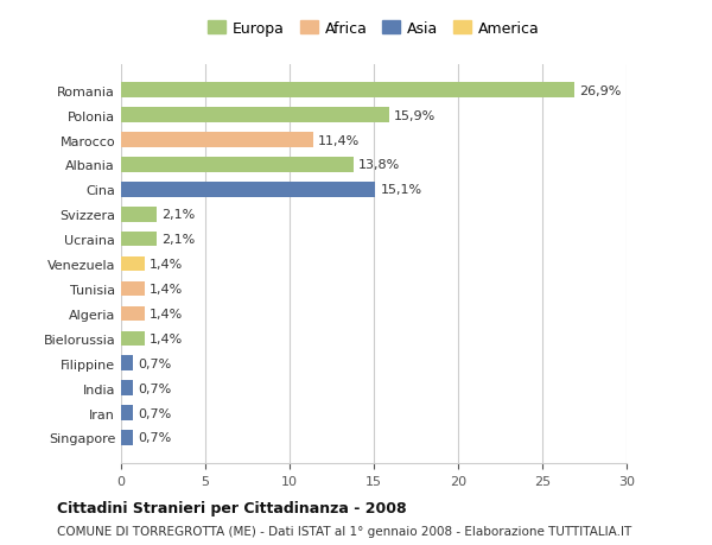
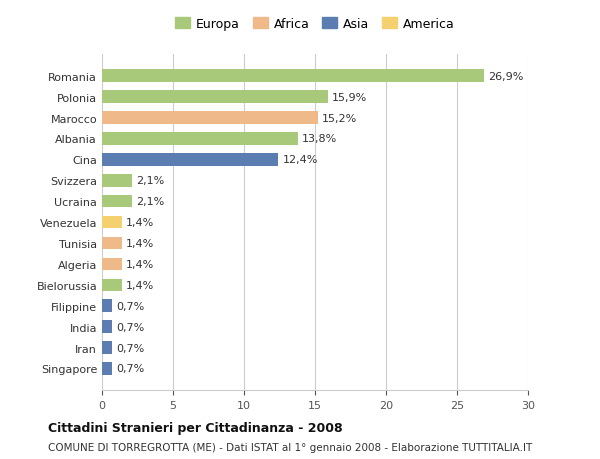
Marocco: 11,4% -> 15,2%
Cina: 15,1% -> 12,4%
